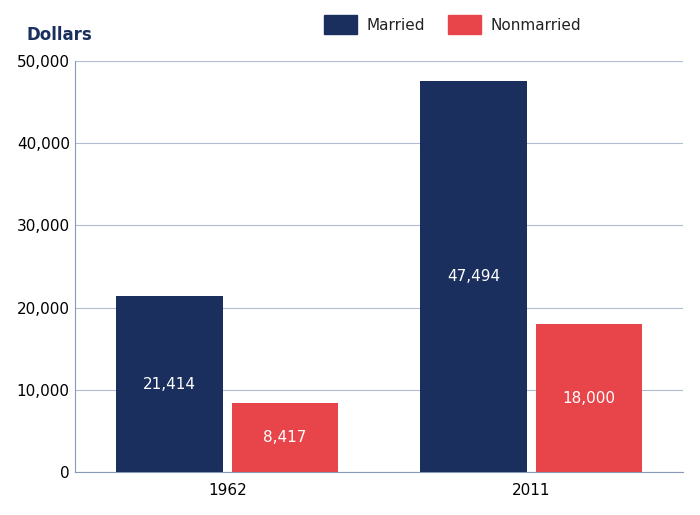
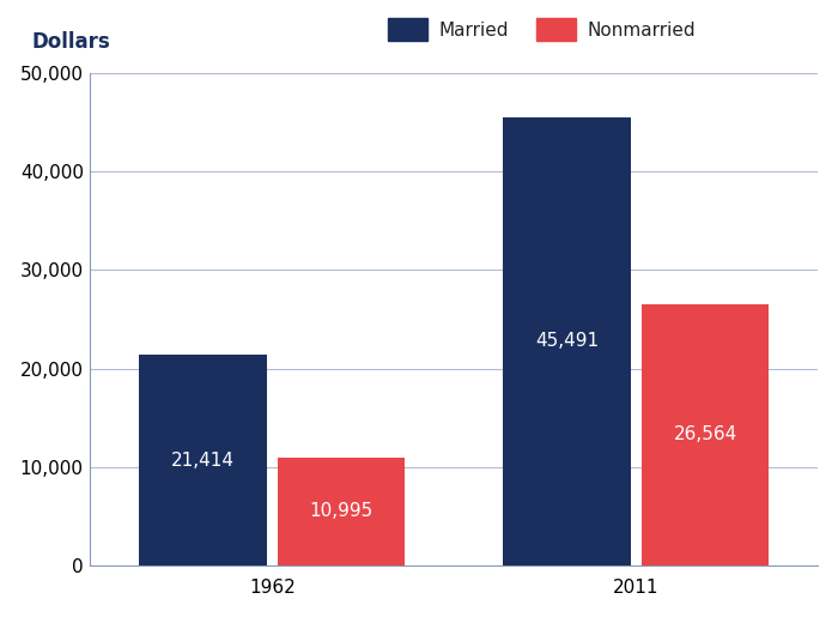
Nonmarried/1962: 8,417 -> 10,995
Married/2011: 47,494 -> 45,491
Nonmarried/2011: 18,000 -> 26,564
